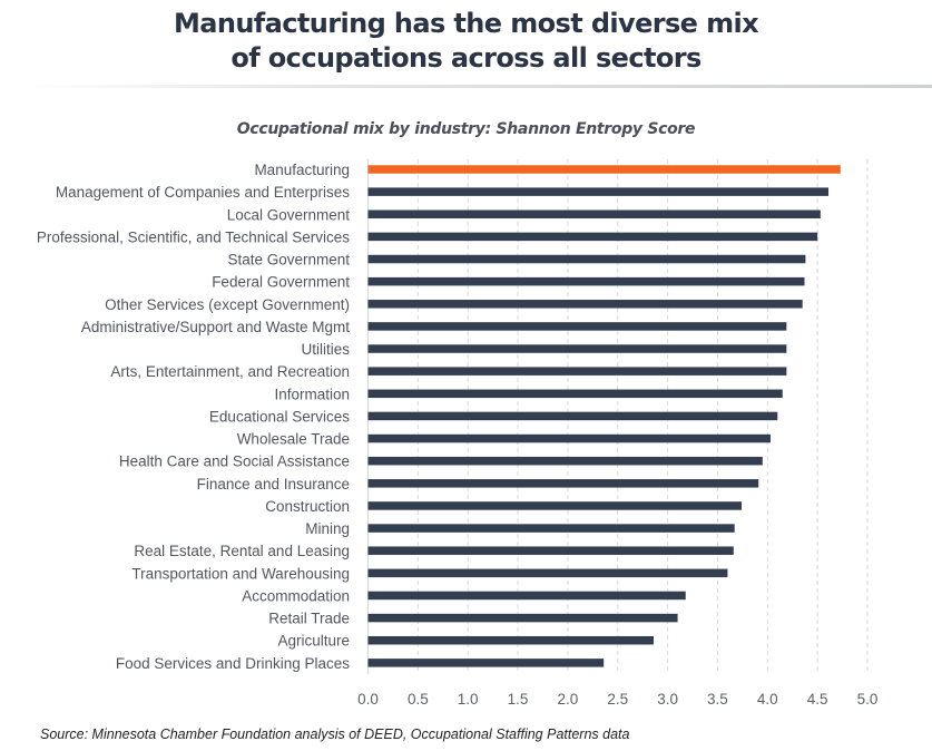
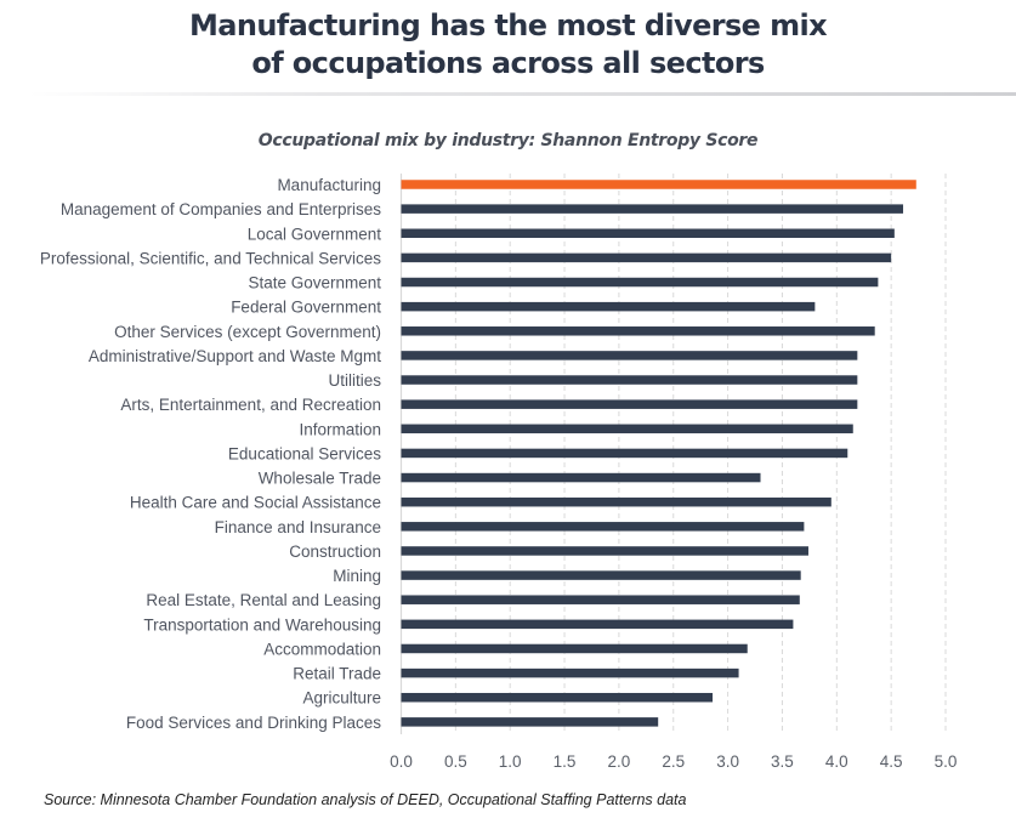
Federal Government: 4.4 -> 3.8
Wholesale Trade: 4.0 -> 3.3
Finance and Insurance: 3.9 -> 3.7
